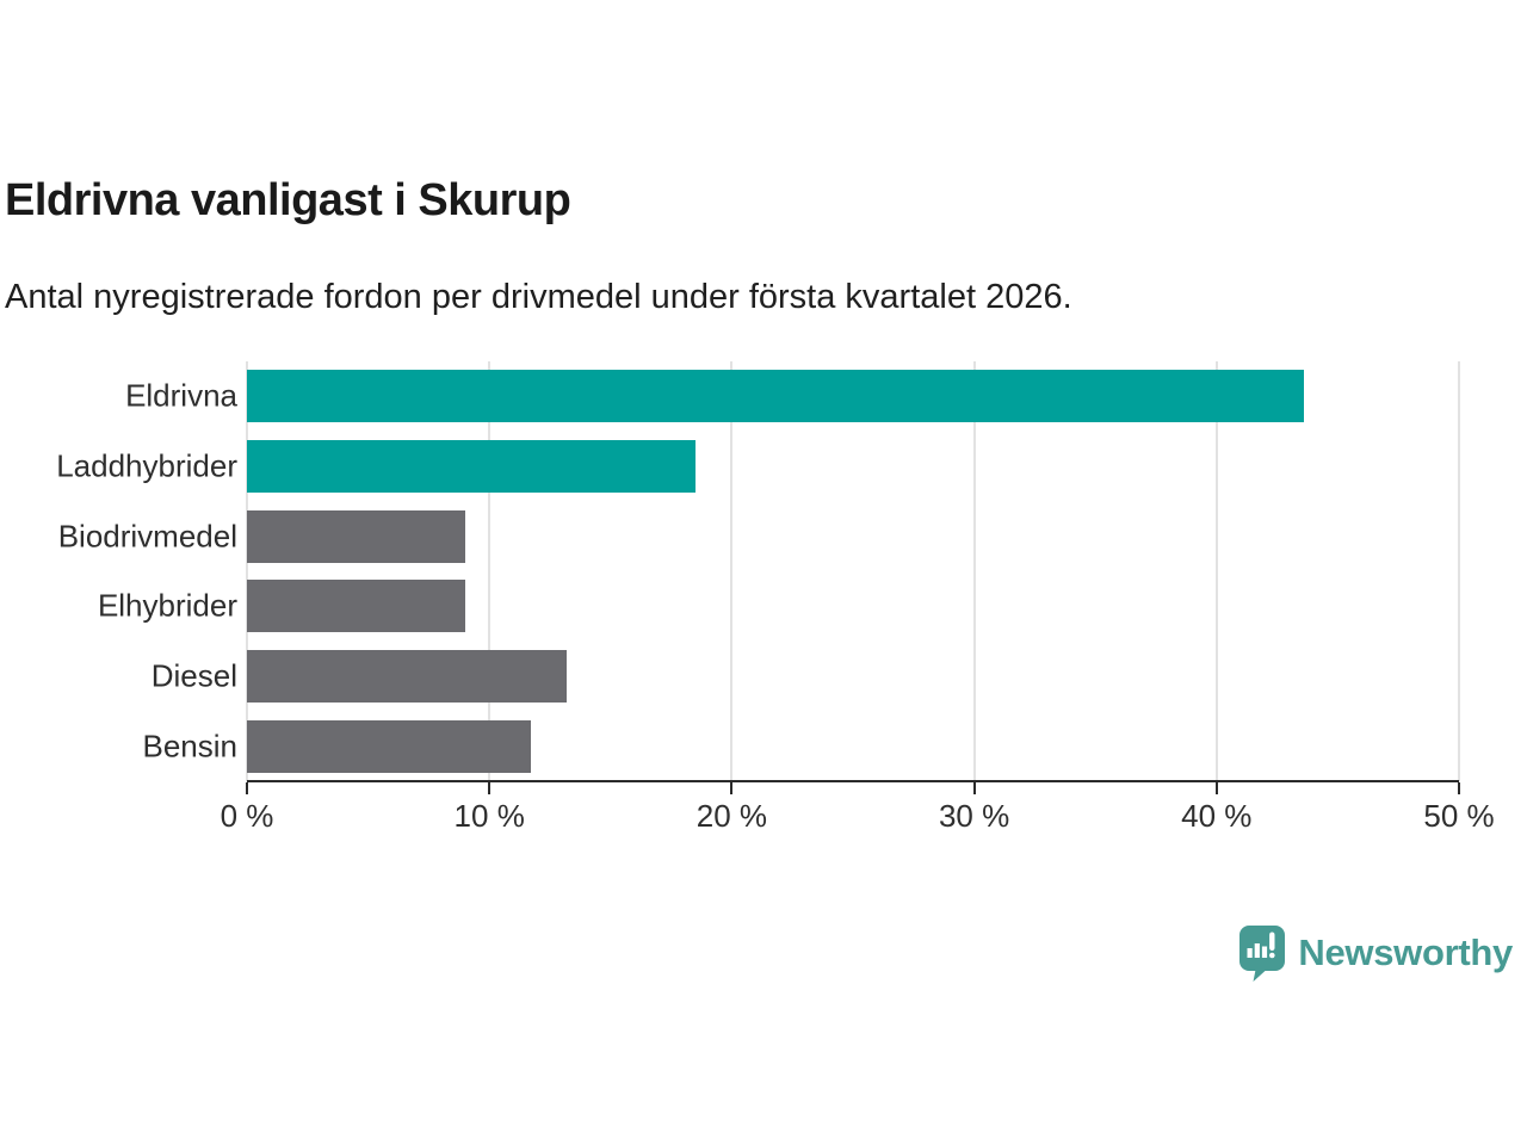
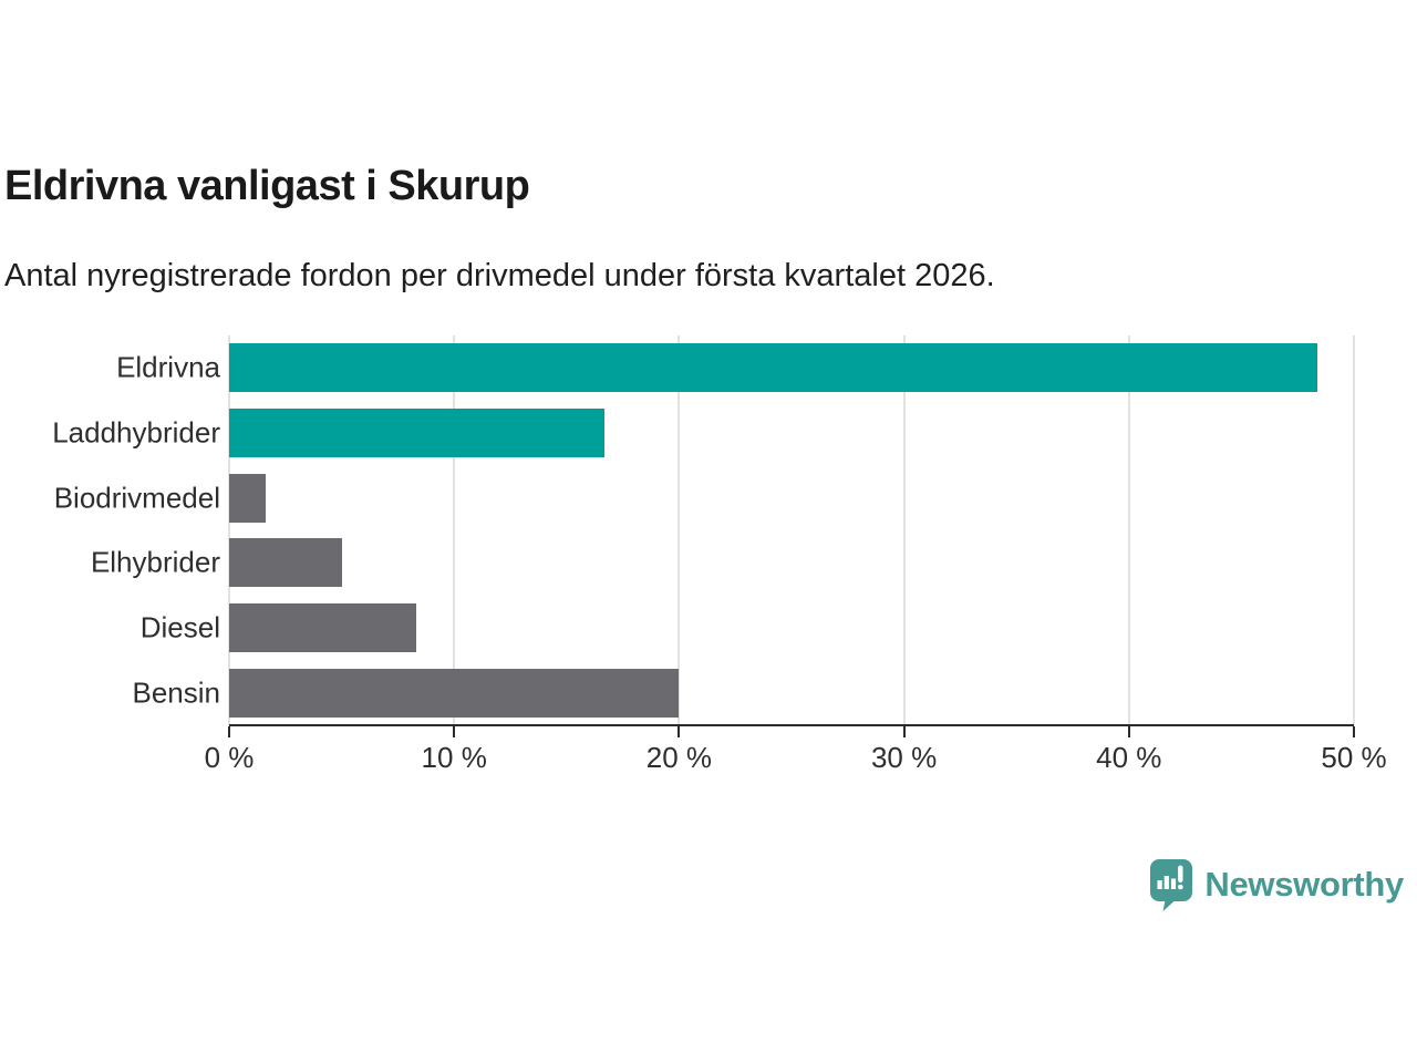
Eldrivna: 43.6% -> 48.4%
Laddhybrider: 18.5% -> 16.7%
Biodrivmedel: 9.0% -> 1.6%
Elhybrider: 9.0% -> 5.0%
Diesel: 13.2% -> 8.3%
Bensin: 11.7% -> 20.0%
